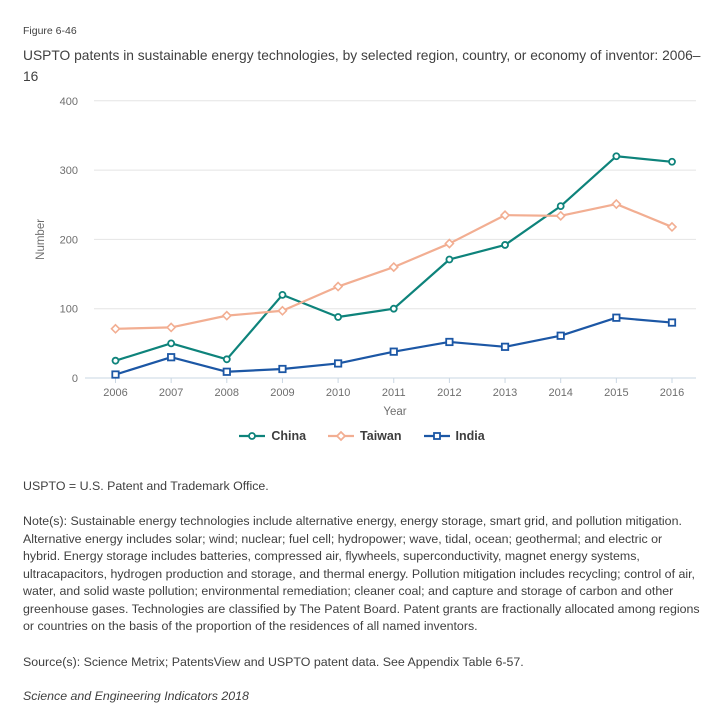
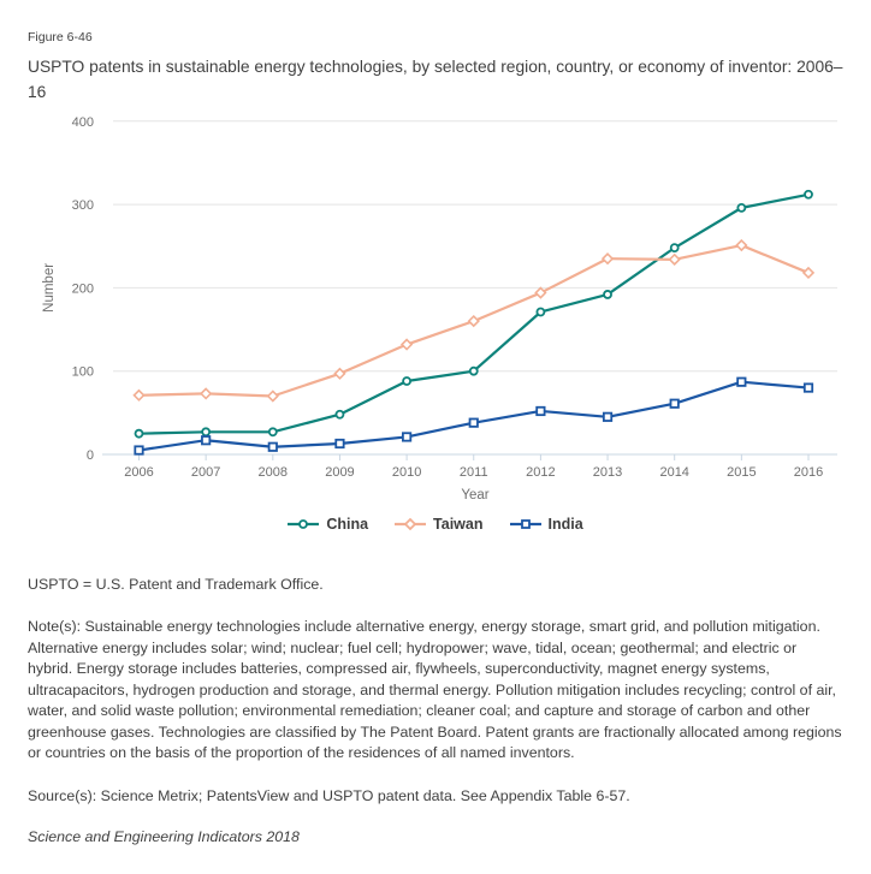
China/2007: 50 -> 30
India/2007: 30 -> 20
Taiwan/2008: 90 -> 70
China/2009: 120 -> 50
China/2015: 320 -> 300
